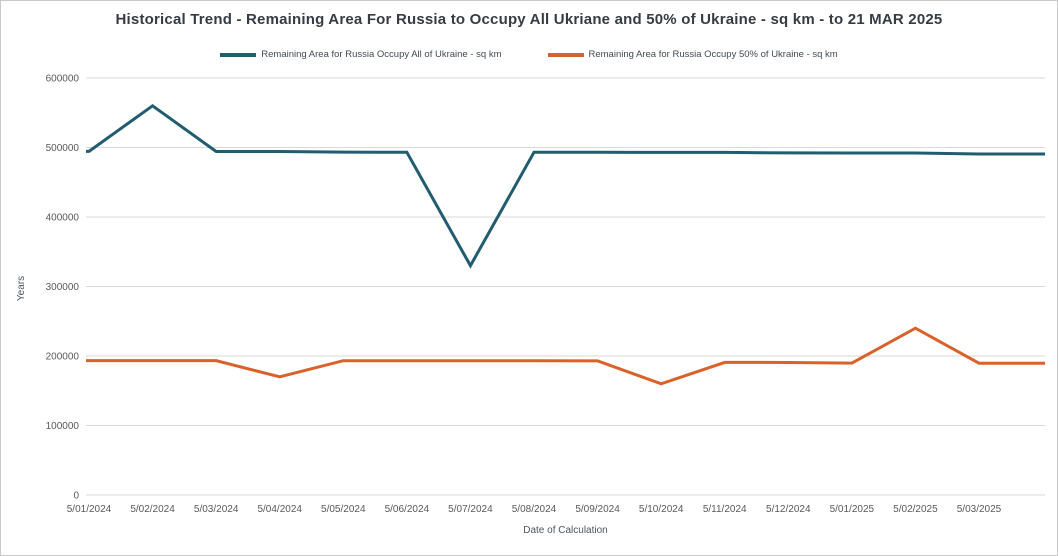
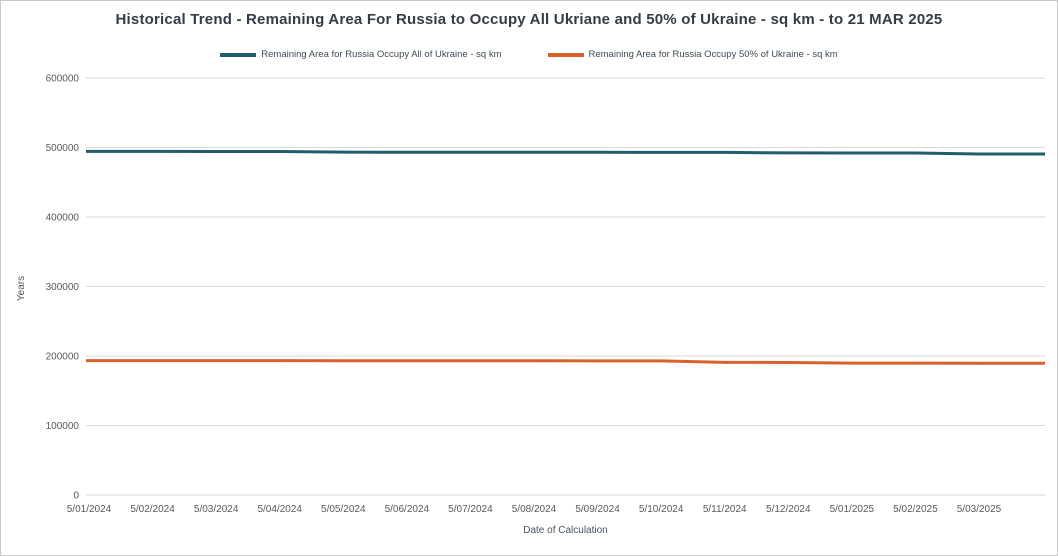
Remaining Area for Russia Occupy All of Ukraine - sq km/5/02/2024: 560000 -> 490000
Remaining Area for Russia Occupy 50% of Ukraine - sq km/5/04/2024: 170000 -> 190000
Remaining Area for Russia Occupy All of Ukraine - sq km/5/07/2024: 330000 -> 490000
Remaining Area for Russia Occupy 50% of Ukraine - sq km/5/10/2024: 160000 -> 190000
Remaining Area for Russia Occupy 50% of Ukraine - sq km/5/02/2025: 240000 -> 190000
